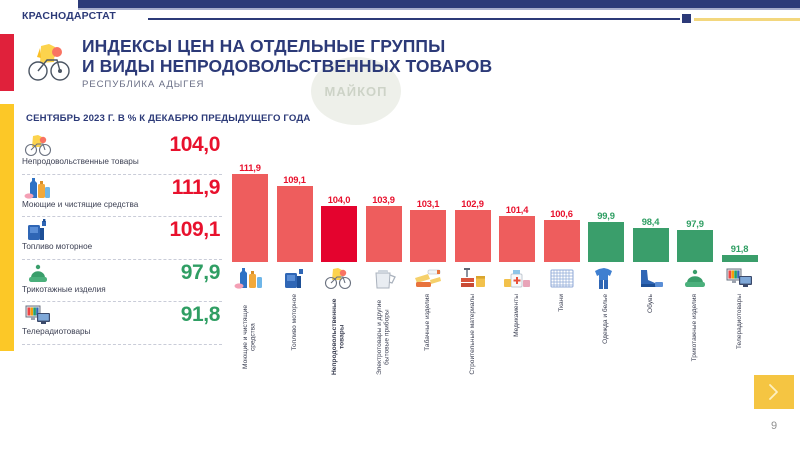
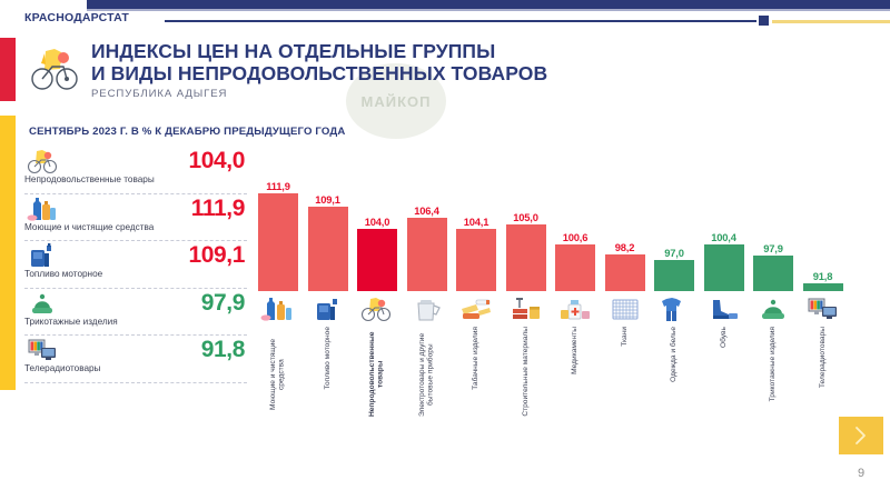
Электротовары и другие бытовые приборы: 103,9 -> 106,4
Табачные изделия: 103,1 -> 104,1
Строительные материалы: 102,9 -> 105,0
Медикаменты: 101,4 -> 100,6
Ткани: 100,6 -> 98,2
Одежда и белье: 99,9 -> 97,0
Обувь: 98,4 -> 100,4
